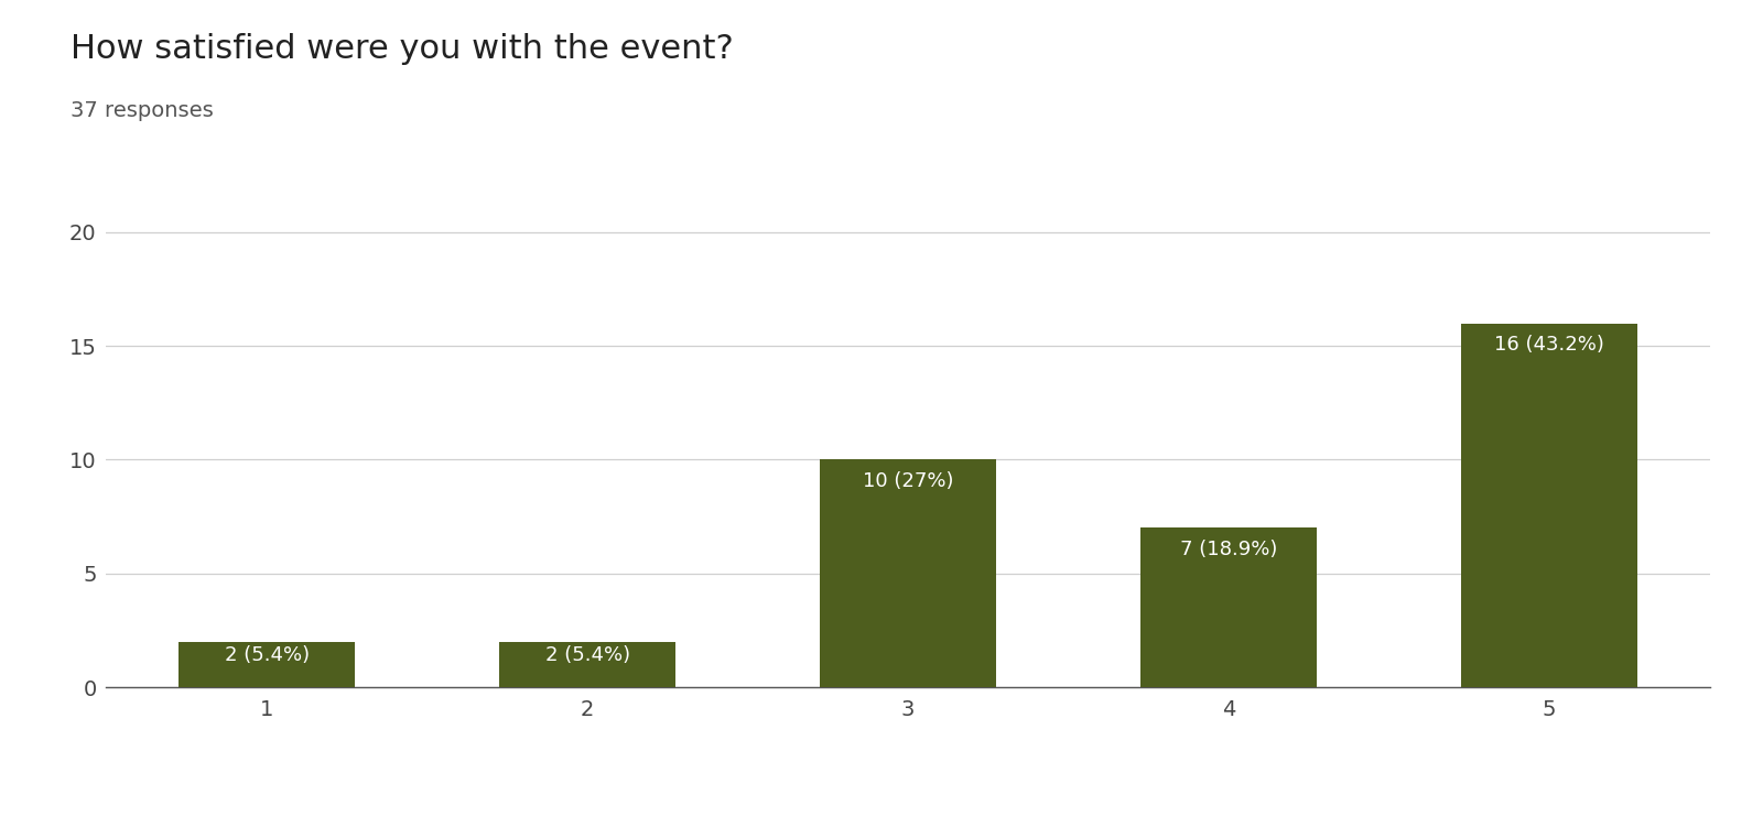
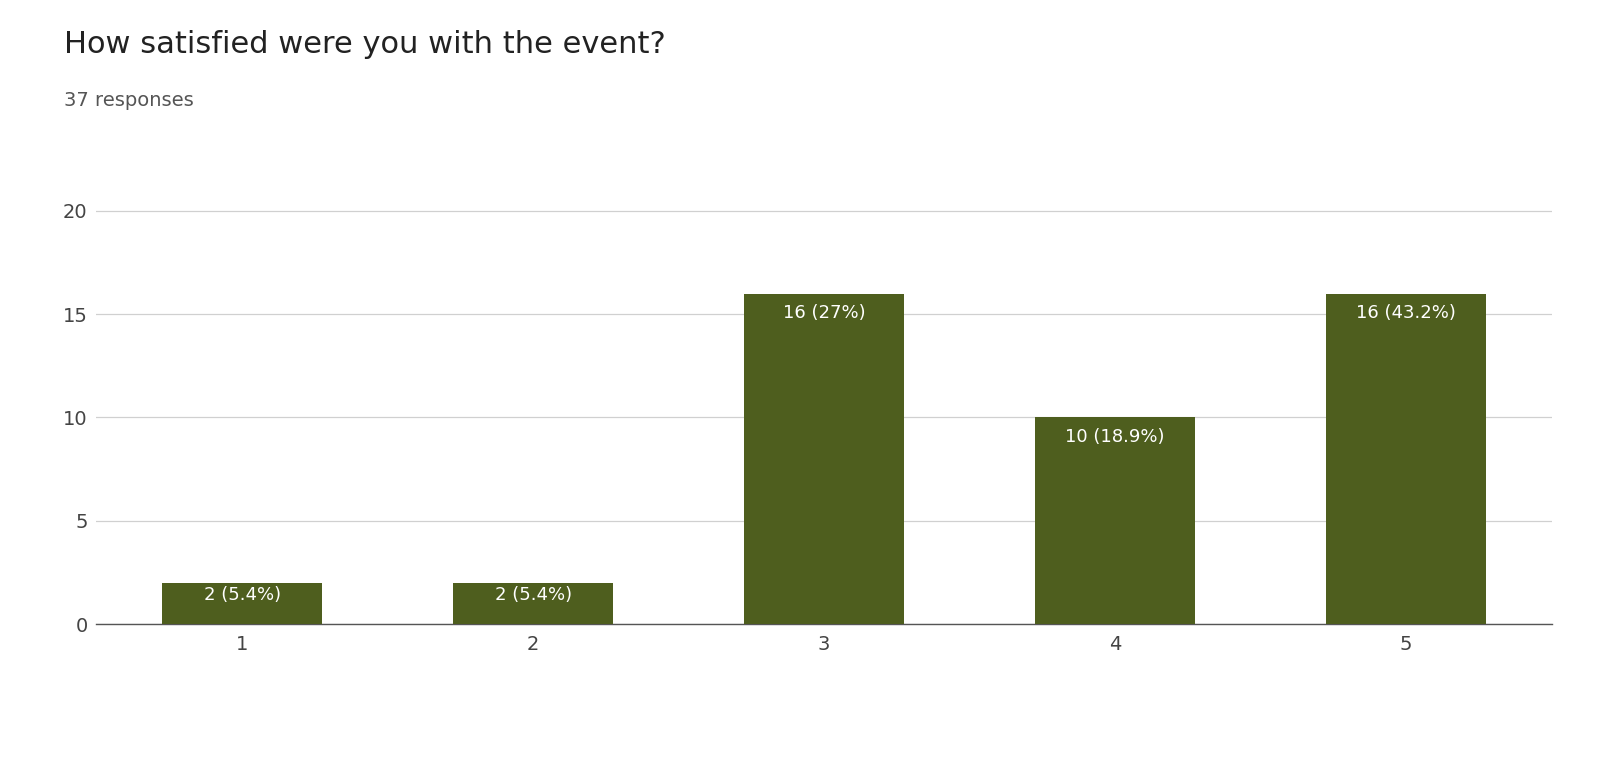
3: 10 -> 16
4: 7 -> 10
